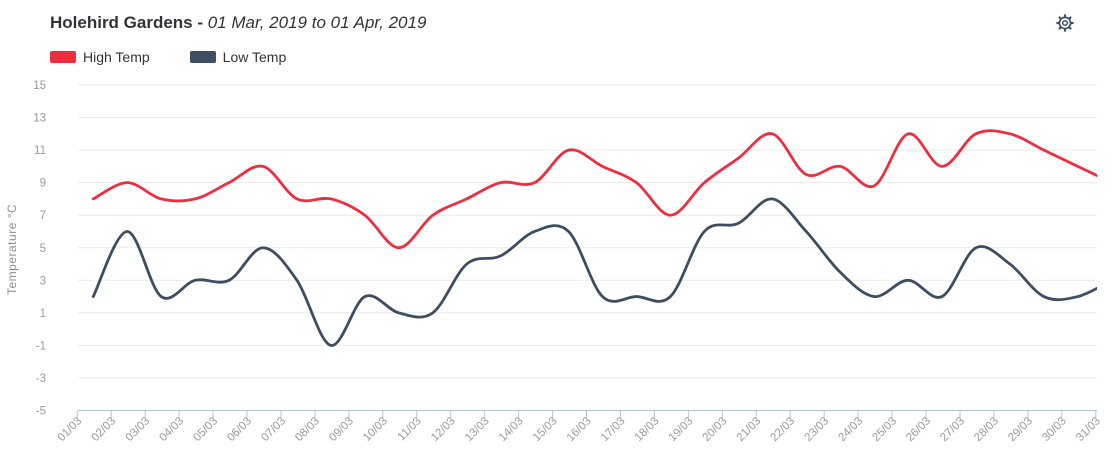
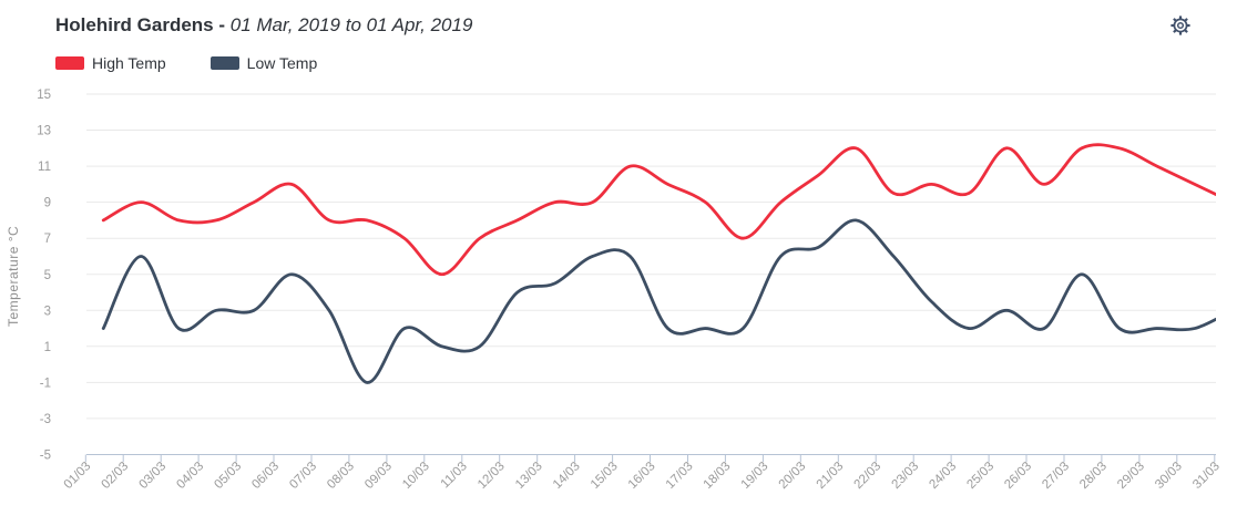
High Temp/24/03: 8.8 -> 9.5
Low Temp/28/03: 4.0 -> 2.0
